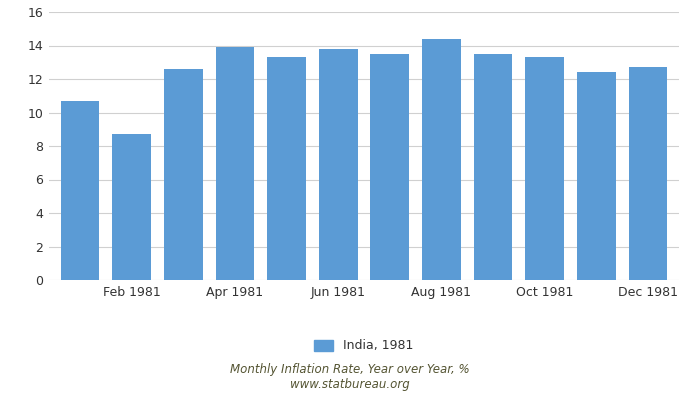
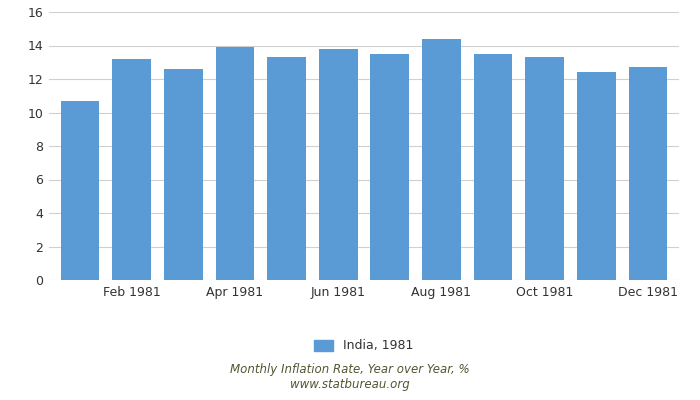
Feb 1981: 8.7 -> 13.2
